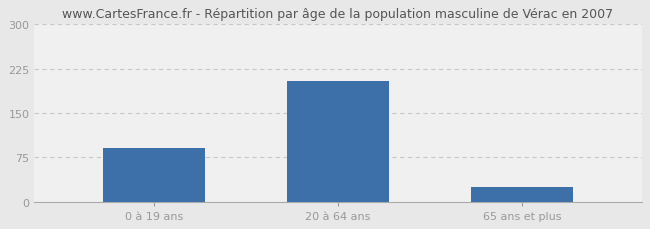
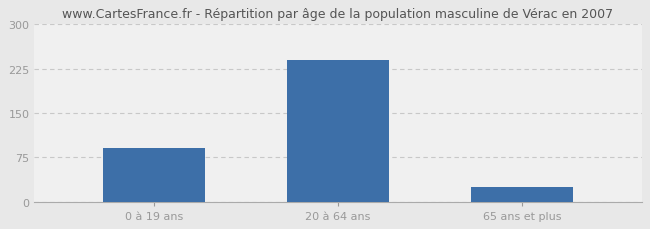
20 à 64 ans: 204 -> 240
